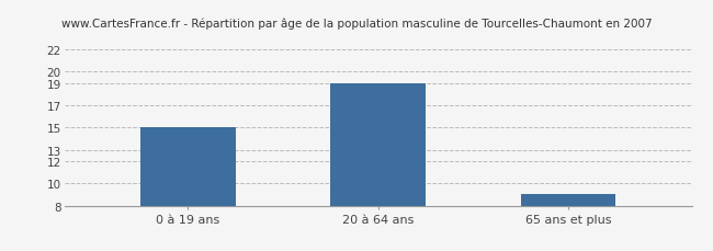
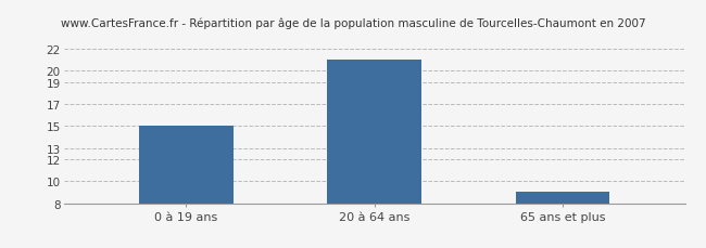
20 à 64 ans: 19 -> 21
